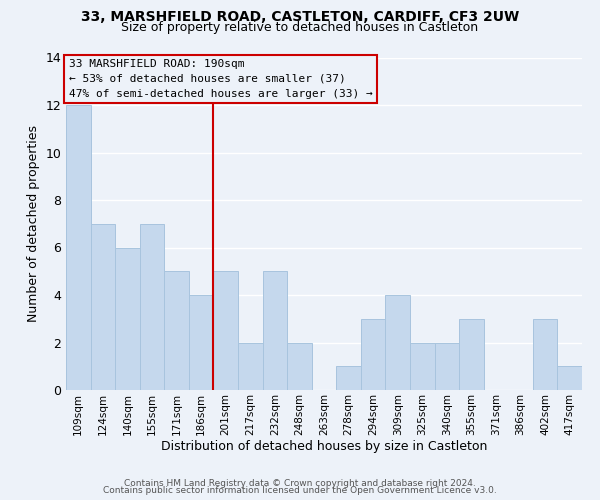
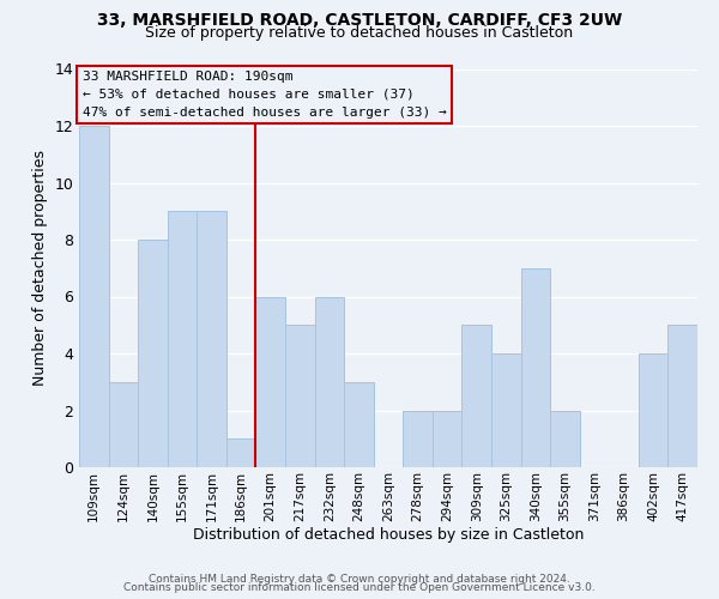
124sqm: 7 -> 3
140sqm: 6 -> 8
155sqm: 7 -> 9
171sqm: 5 -> 9
186sqm: 4 -> 1
201sqm: 5 -> 6
217sqm: 2 -> 5
232sqm: 5 -> 6
248sqm: 2 -> 3
278sqm: 1 -> 2
294sqm: 3 -> 2
309sqm: 4 -> 5
325sqm: 2 -> 4
340sqm: 2 -> 7
355sqm: 3 -> 2
402sqm: 3 -> 4
417sqm: 1 -> 5
